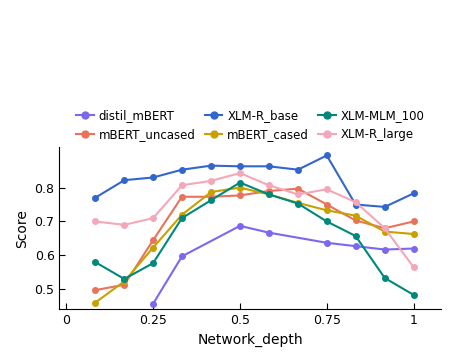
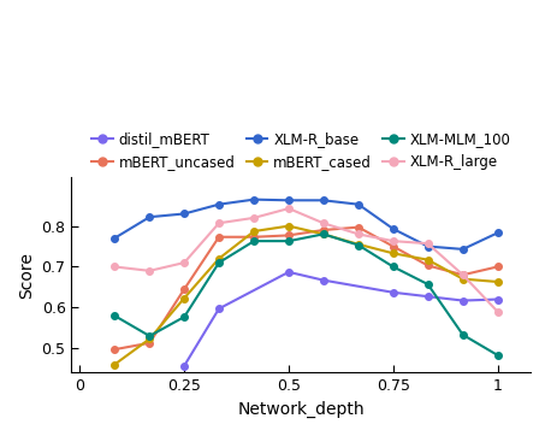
XLM-MLM_100/0.5: 0.815 -> 0.763
XLM-R_base/0.75: 0.895 -> 0.793
XLM-R_large/0.75: 0.795 -> 0.763
XLM-R_large/1: 0.565 -> 0.590
